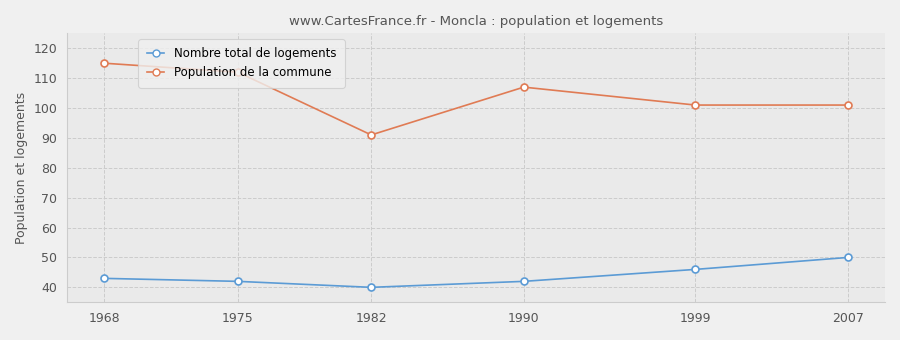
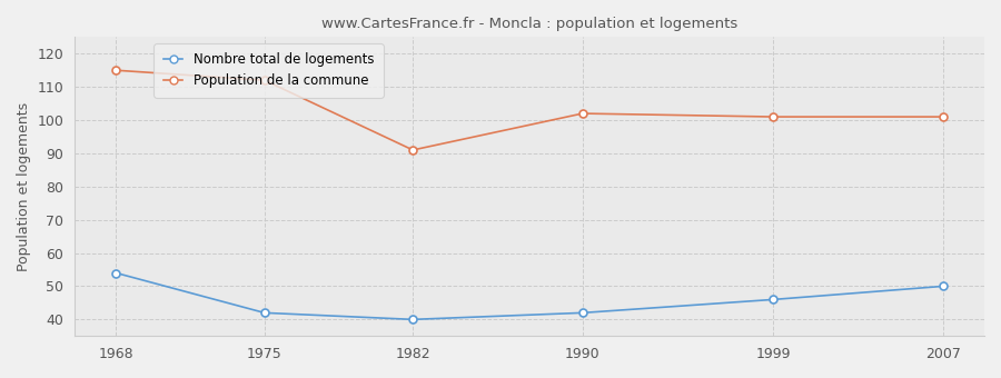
Nombre total de logements/1968: 43 -> 54
Population de la commune/1990: 107 -> 102
